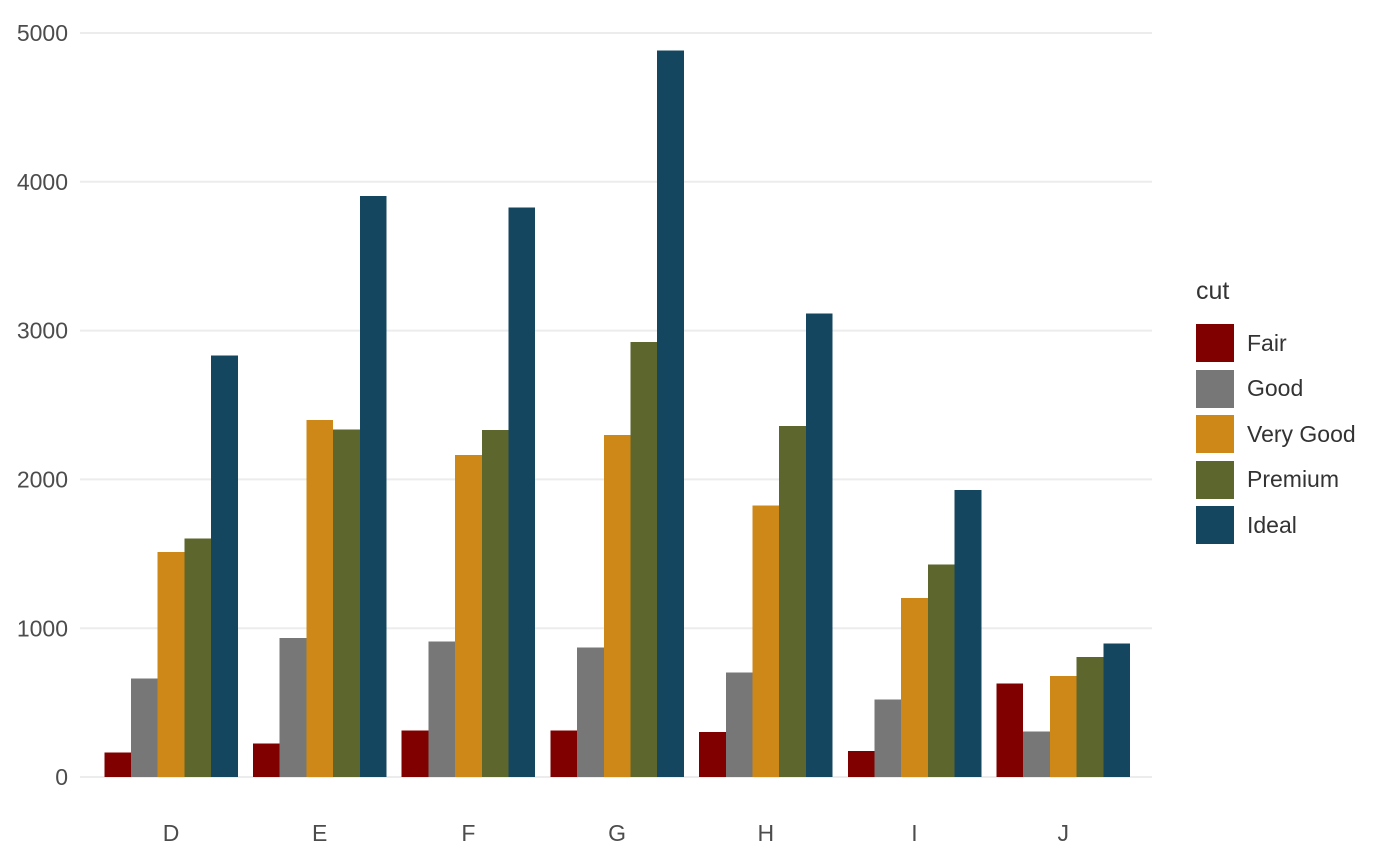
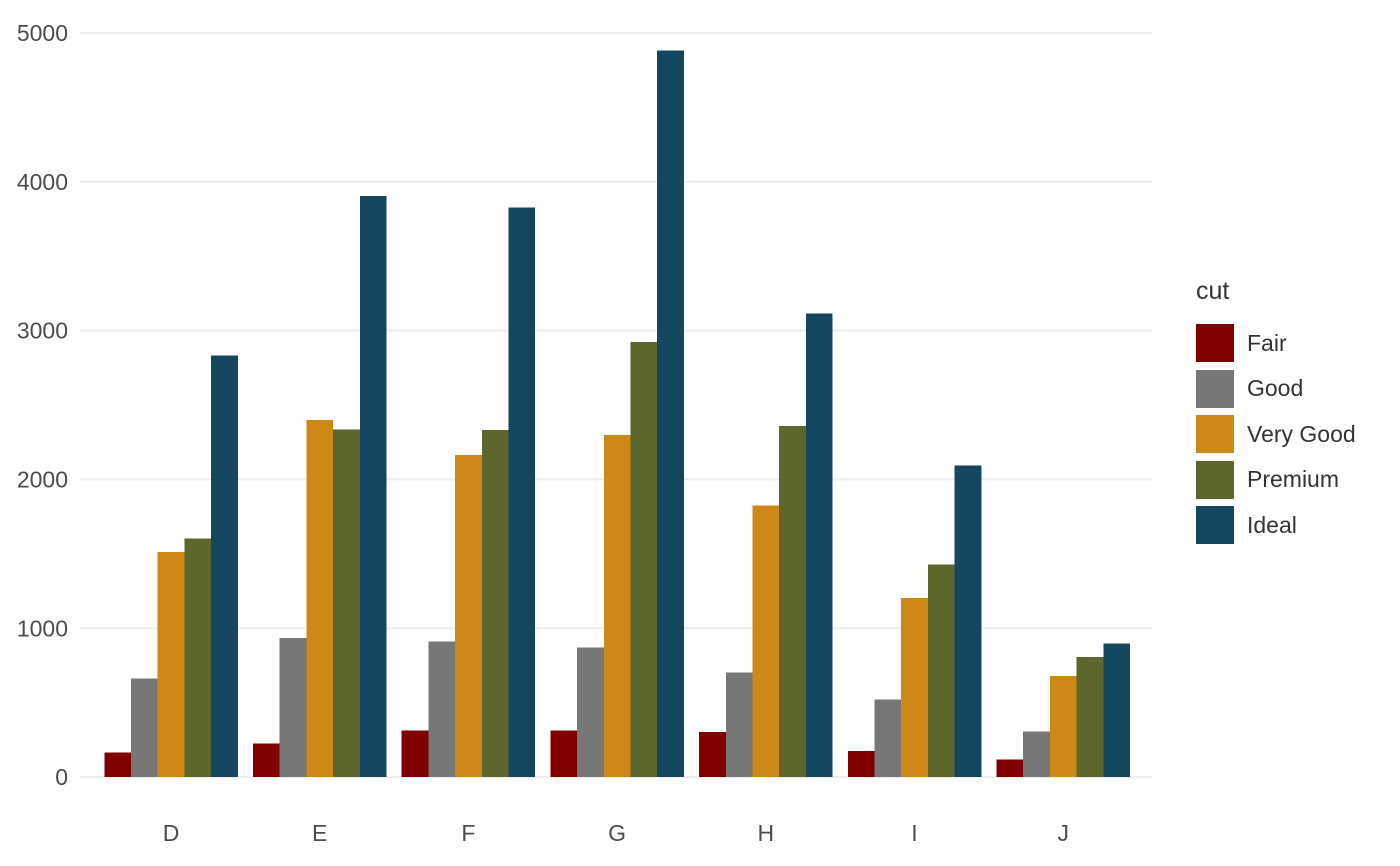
Ideal/I: 1930 -> 2090
Fair/J: 630 -> 120
